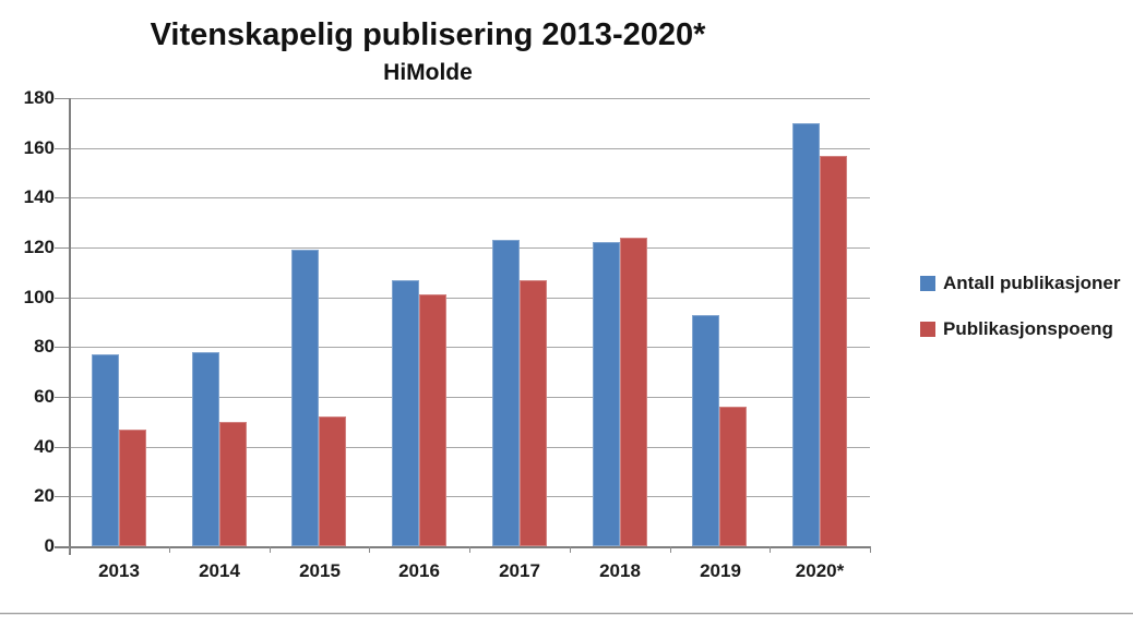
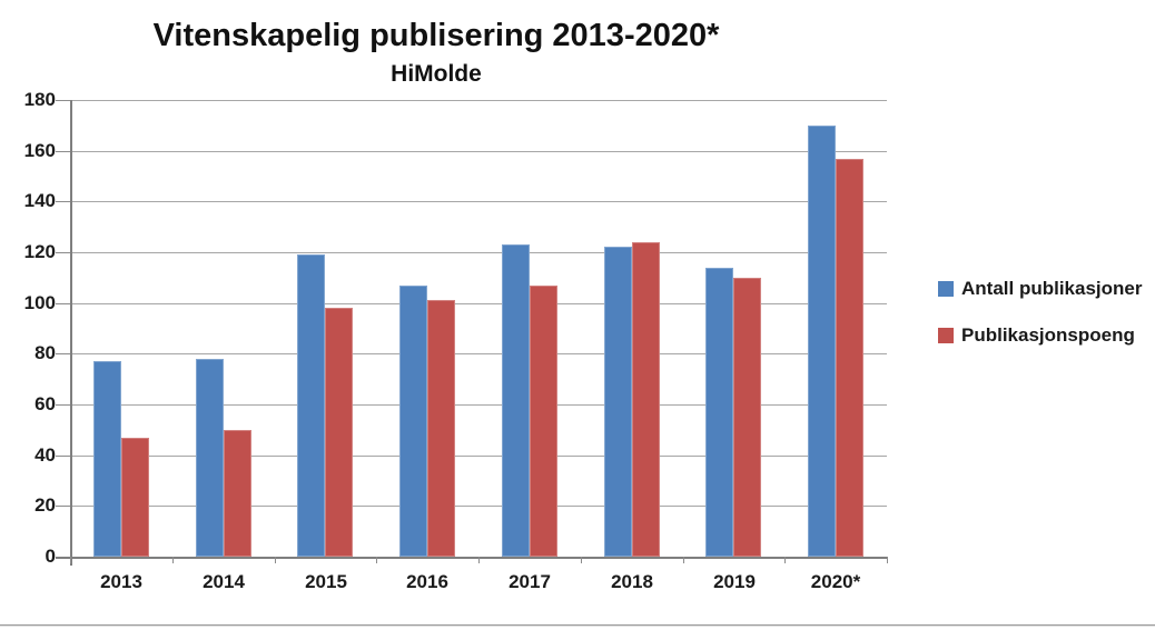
Publikasjonspoeng/2015: 52 -> 98
Antall publikasjoner/2019: 93 -> 114
Publikasjonspoeng/2019: 56 -> 110
